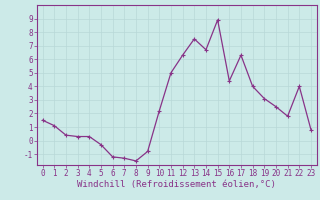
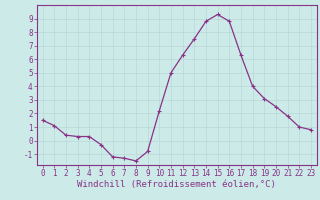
14: 6.7 -> 8.8
15: 8.9 -> 9.3
16: 4.4 -> 8.8
22: 4.0 -> 1.0
